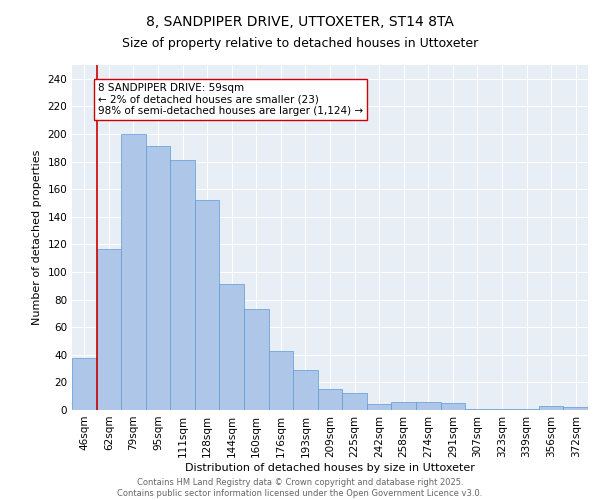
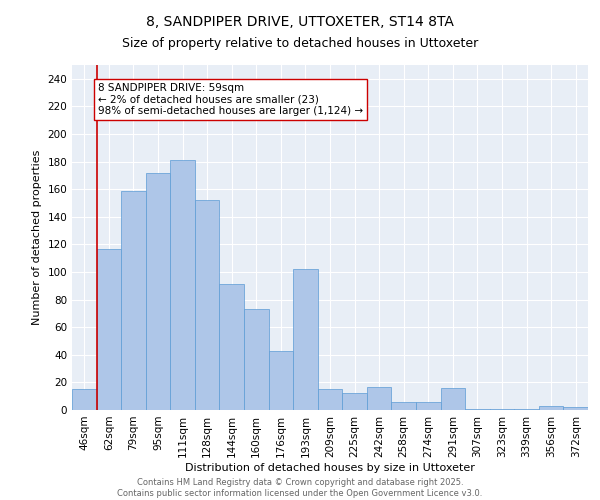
46sqm: 38 -> 15
79sqm: 200 -> 159
95sqm: 191 -> 172
193sqm: 29 -> 102
242sqm: 4 -> 17
291sqm: 5 -> 16
